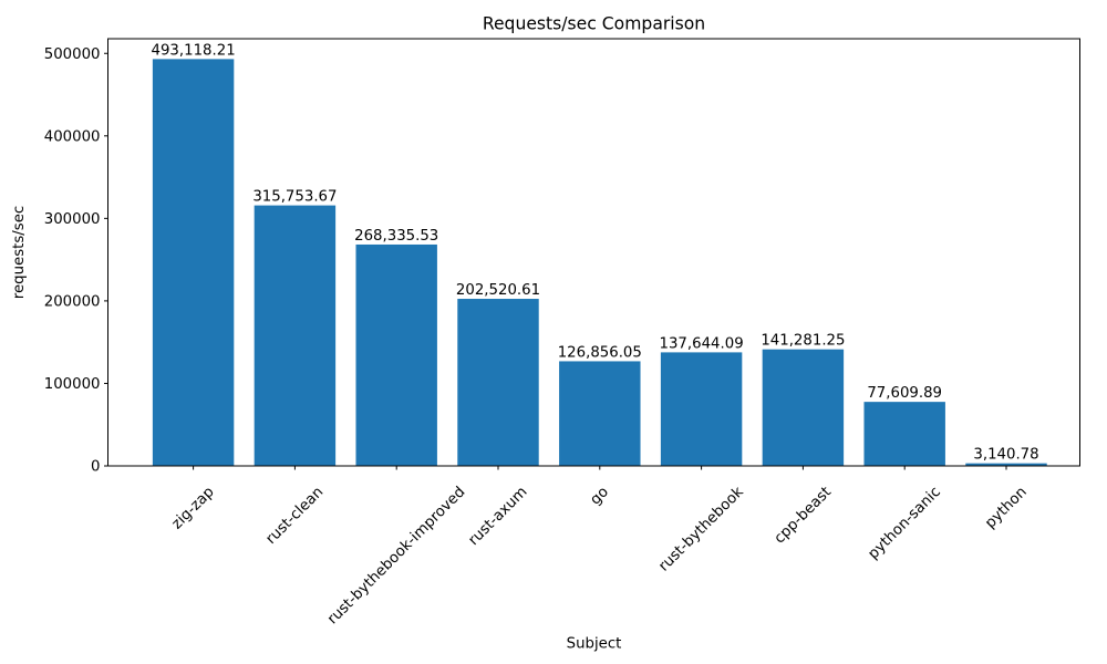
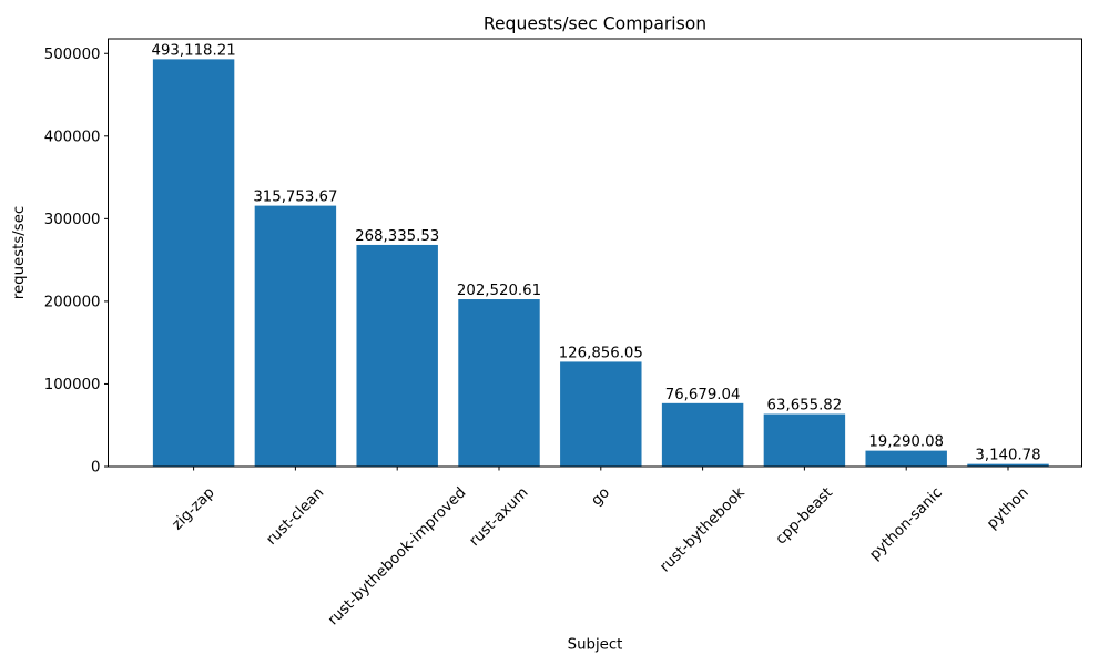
rust-bythebook: 137,644.09 -> 76,679.04
cpp-beast: 141,281.25 -> 63,655.82
python-sanic: 77,609.89 -> 19,290.08
